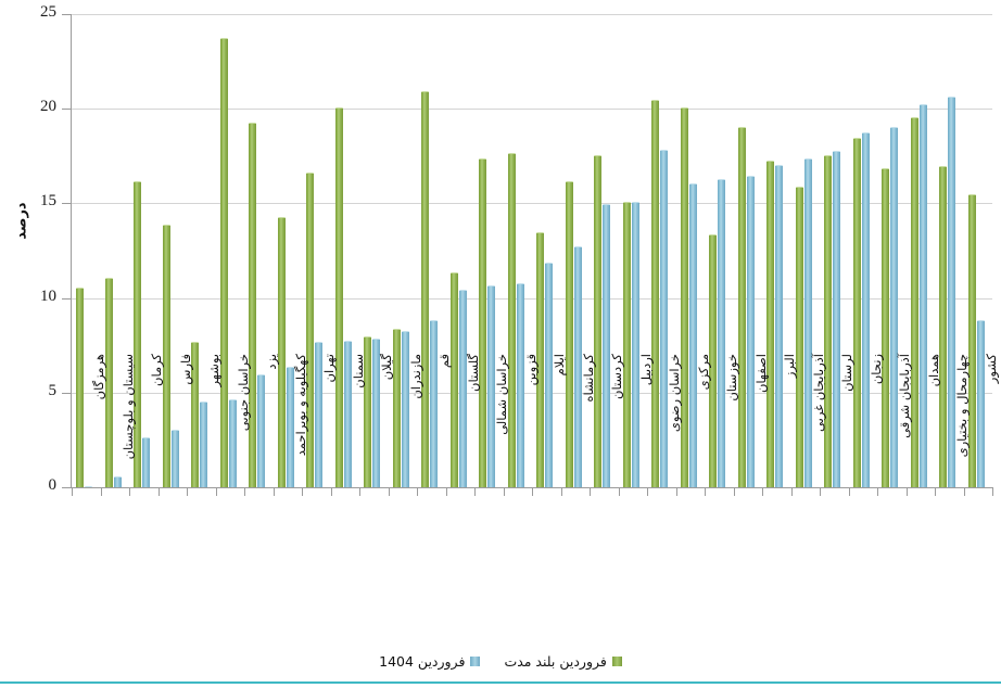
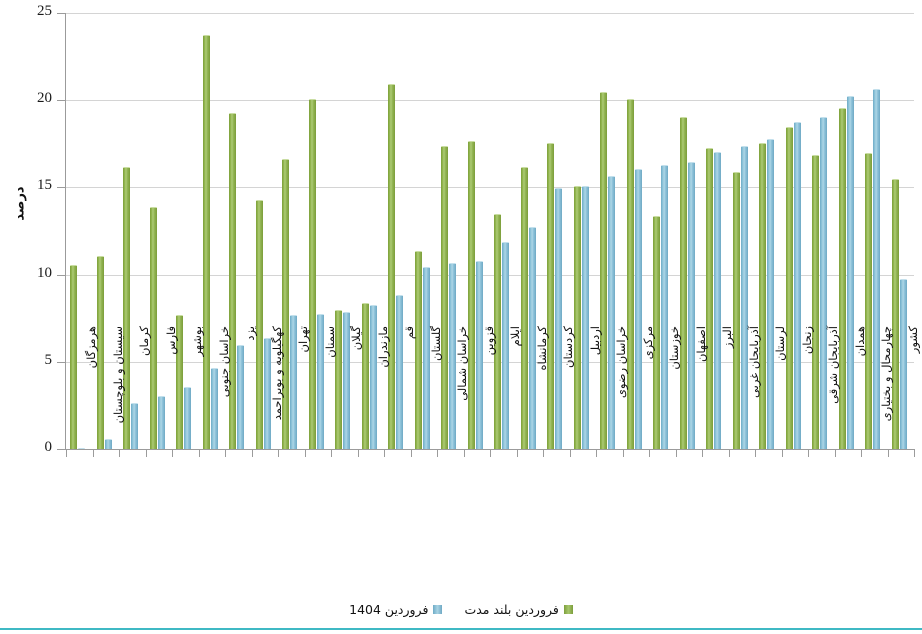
فروردین 1404/بوشهر: 4.5 -> 3.5
فروردین 1404/خراسان رضوی: 17.8 -> 15.6
فروردین 1404/کشور: 8.8 -> 9.7
